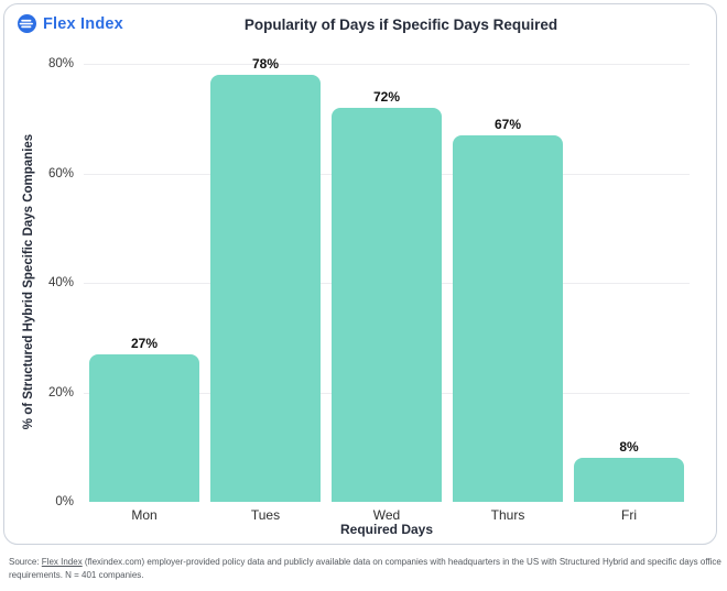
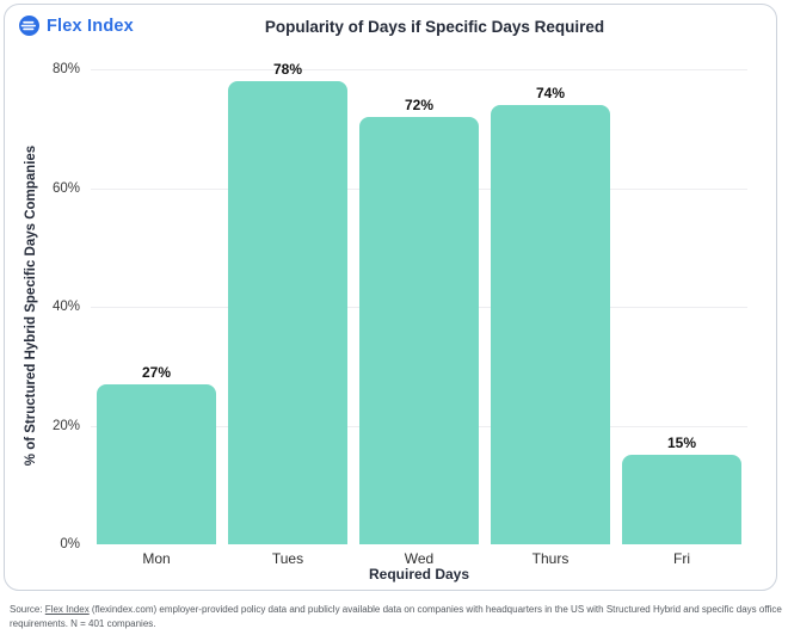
Thurs: 67% -> 74%
Fri: 8% -> 15%
